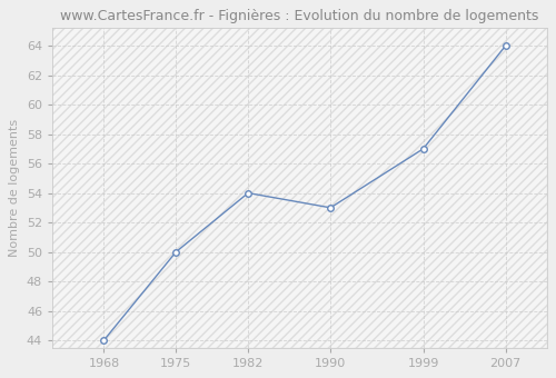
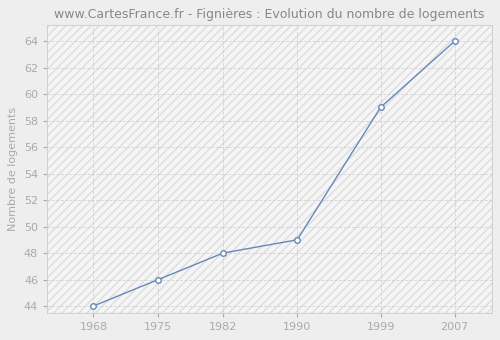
1975: 50 -> 46
1982: 54 -> 48
1990: 53 -> 49
1999: 57 -> 59
